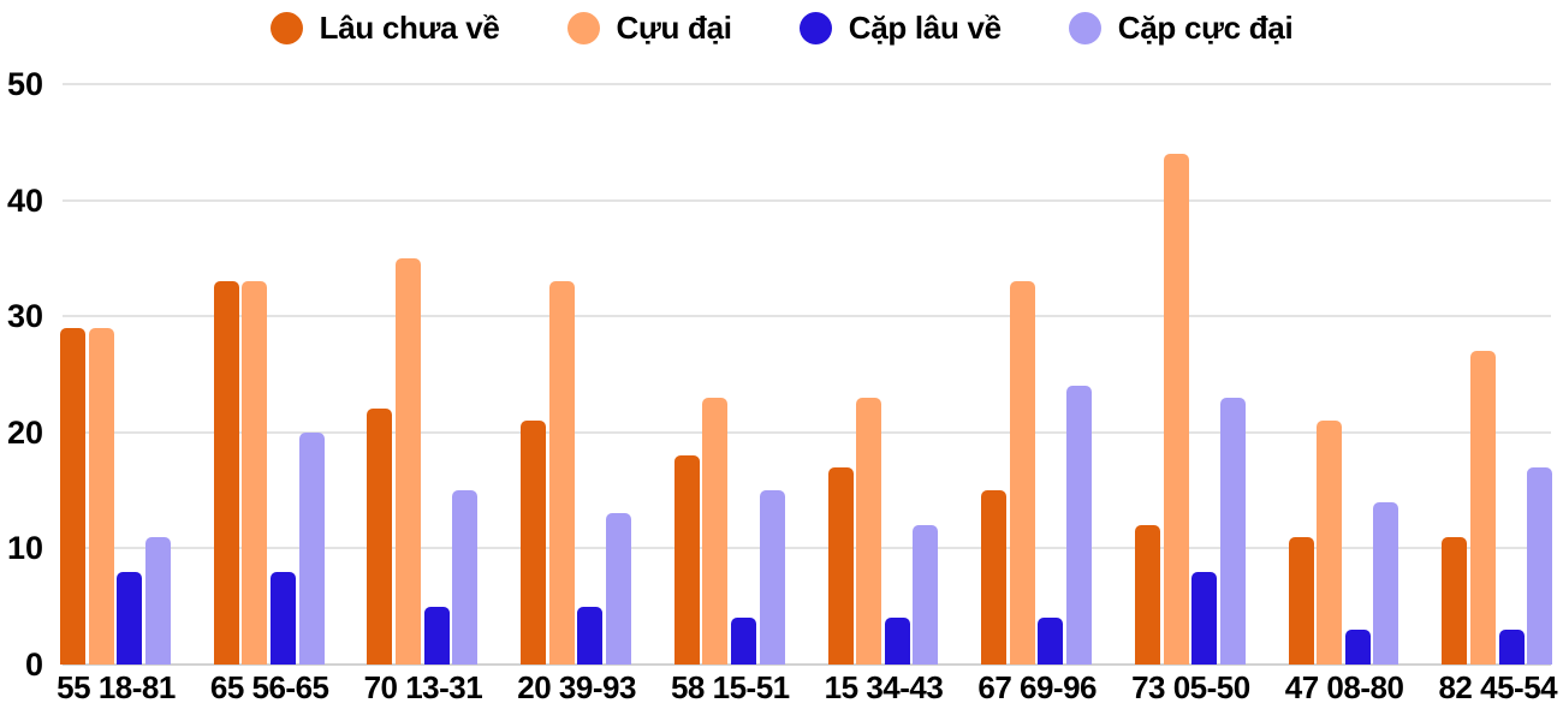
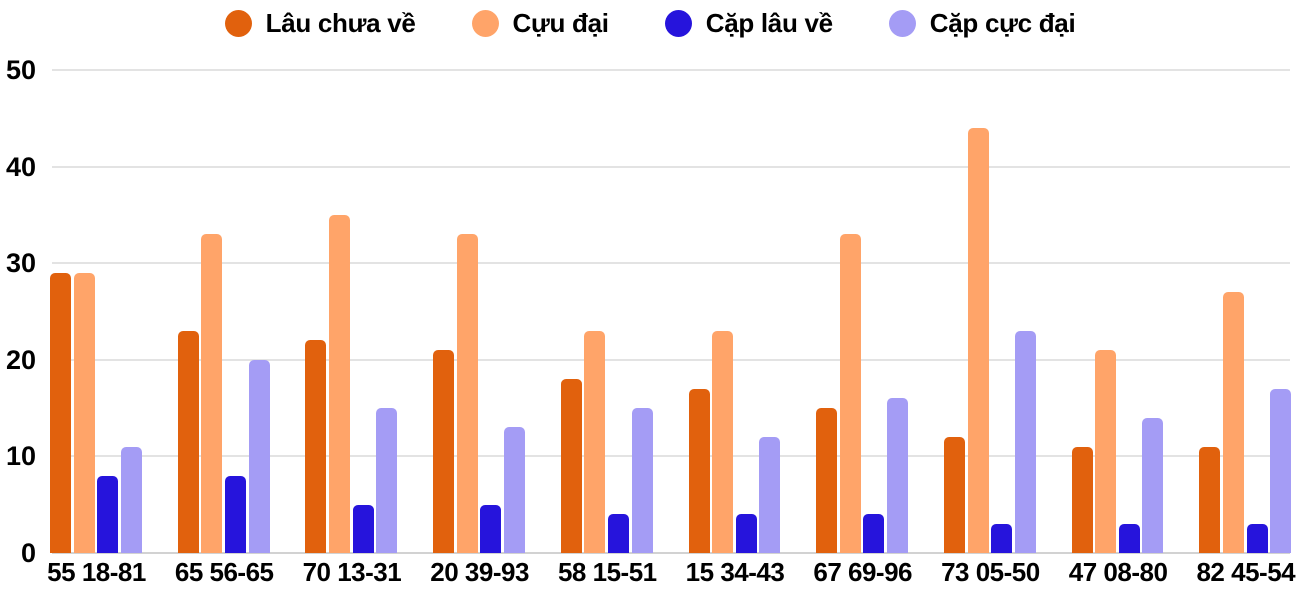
Lâu chưa về/65 56-65: 33 -> 23
Cặp cực đại/67 69-96: 24 -> 16
Cặp lâu về/73 05-50: 8 -> 3
